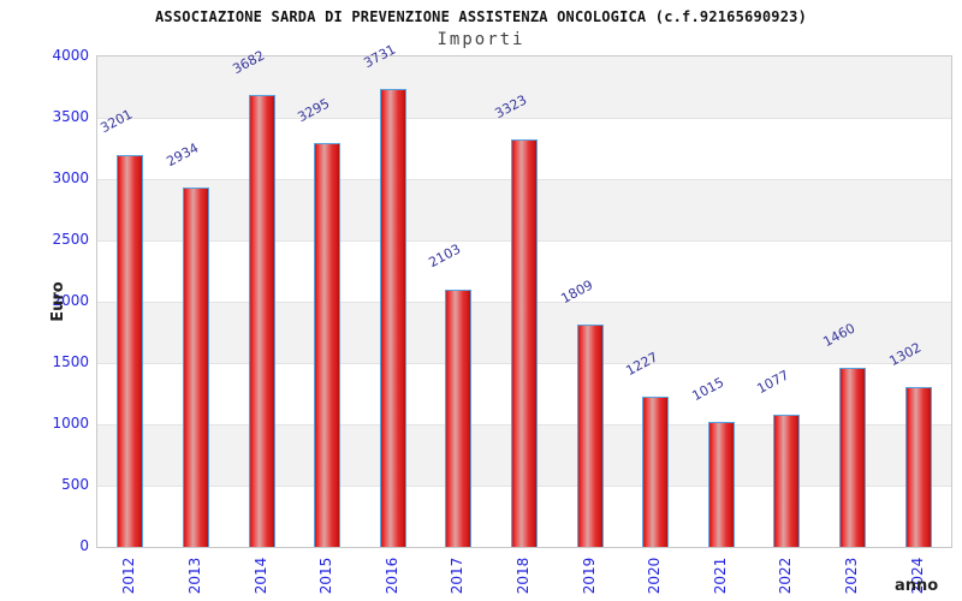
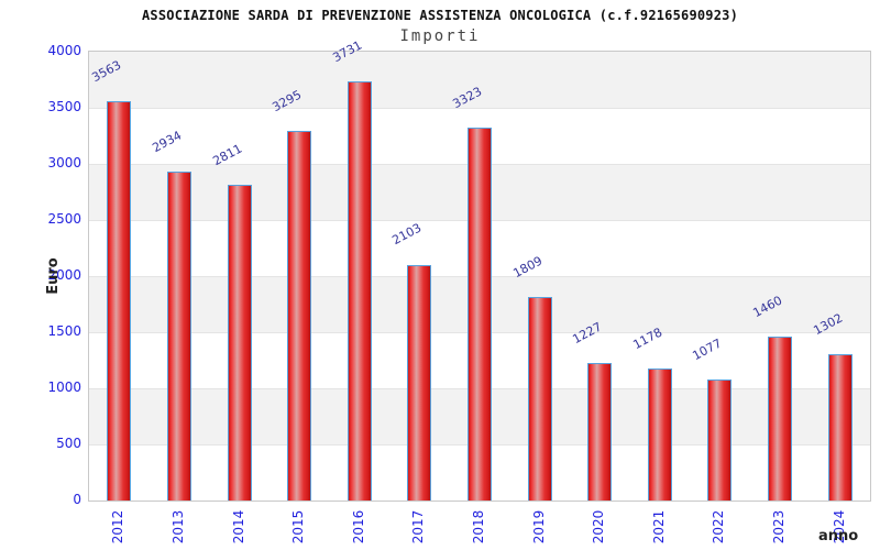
2012: 3201 -> 3563
2014: 3682 -> 2811
2021: 1015 -> 1178
